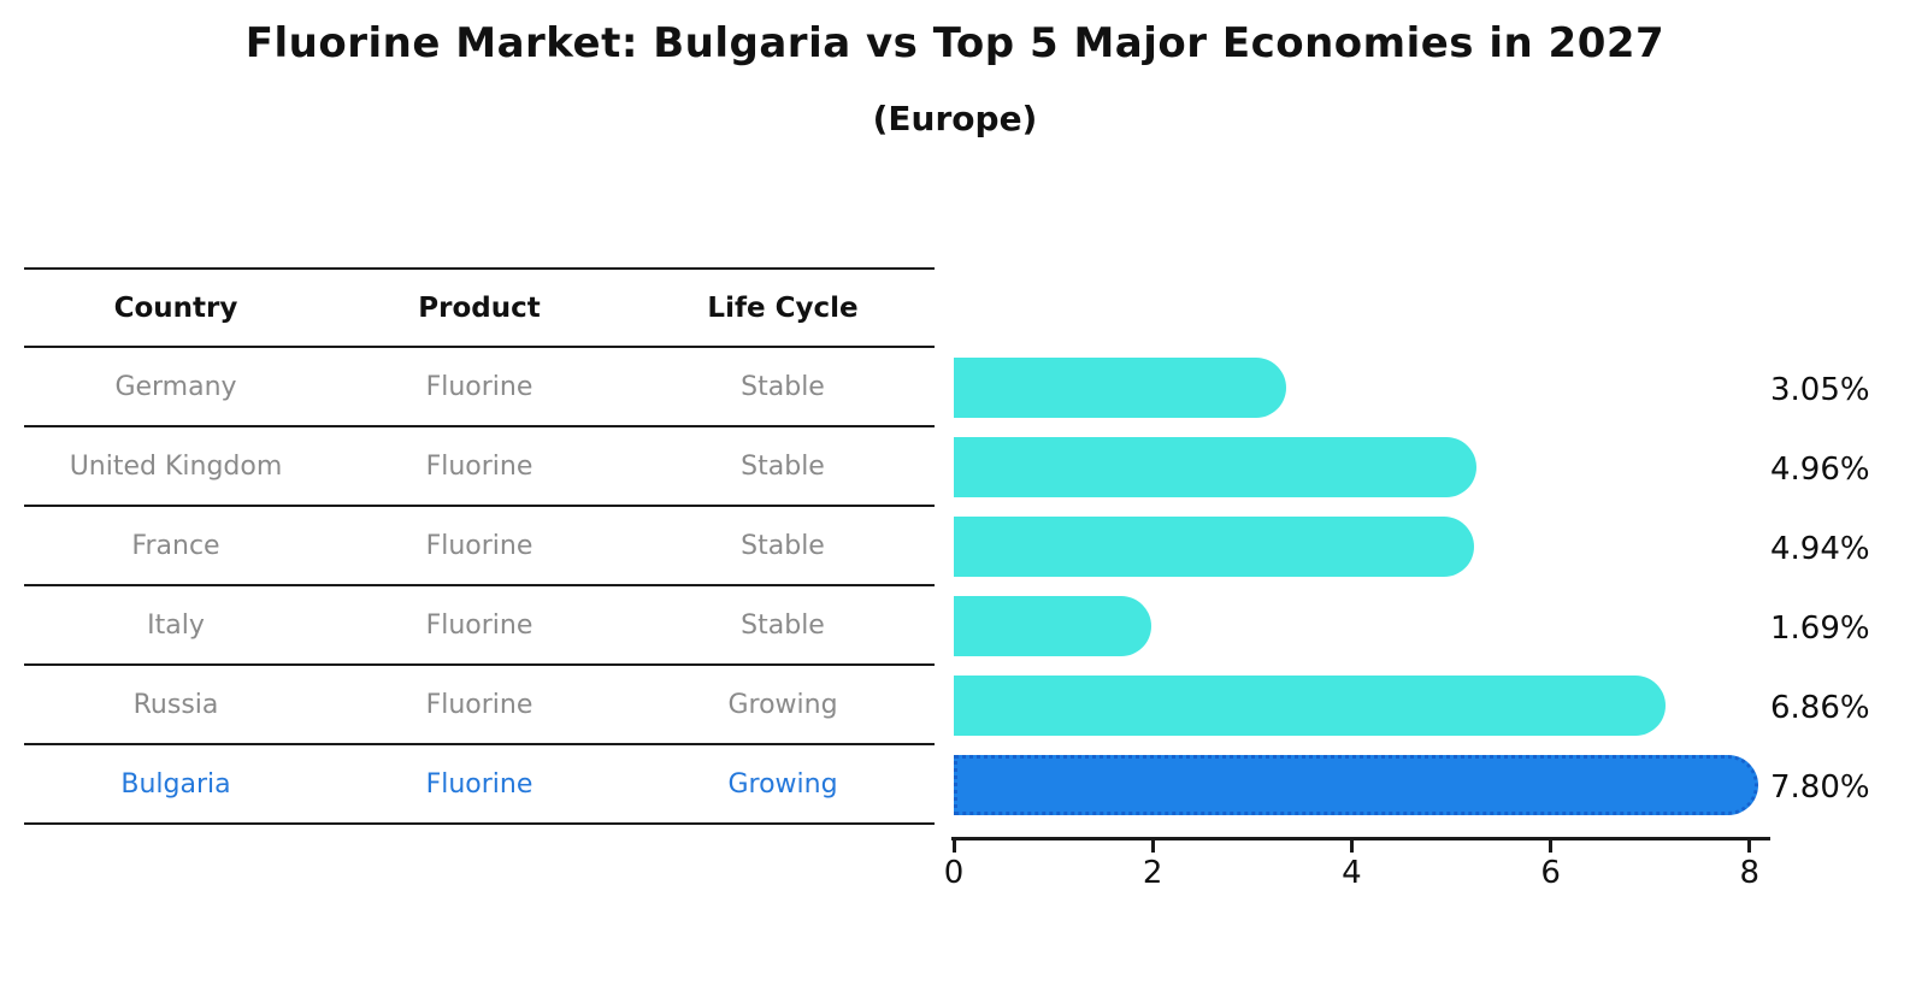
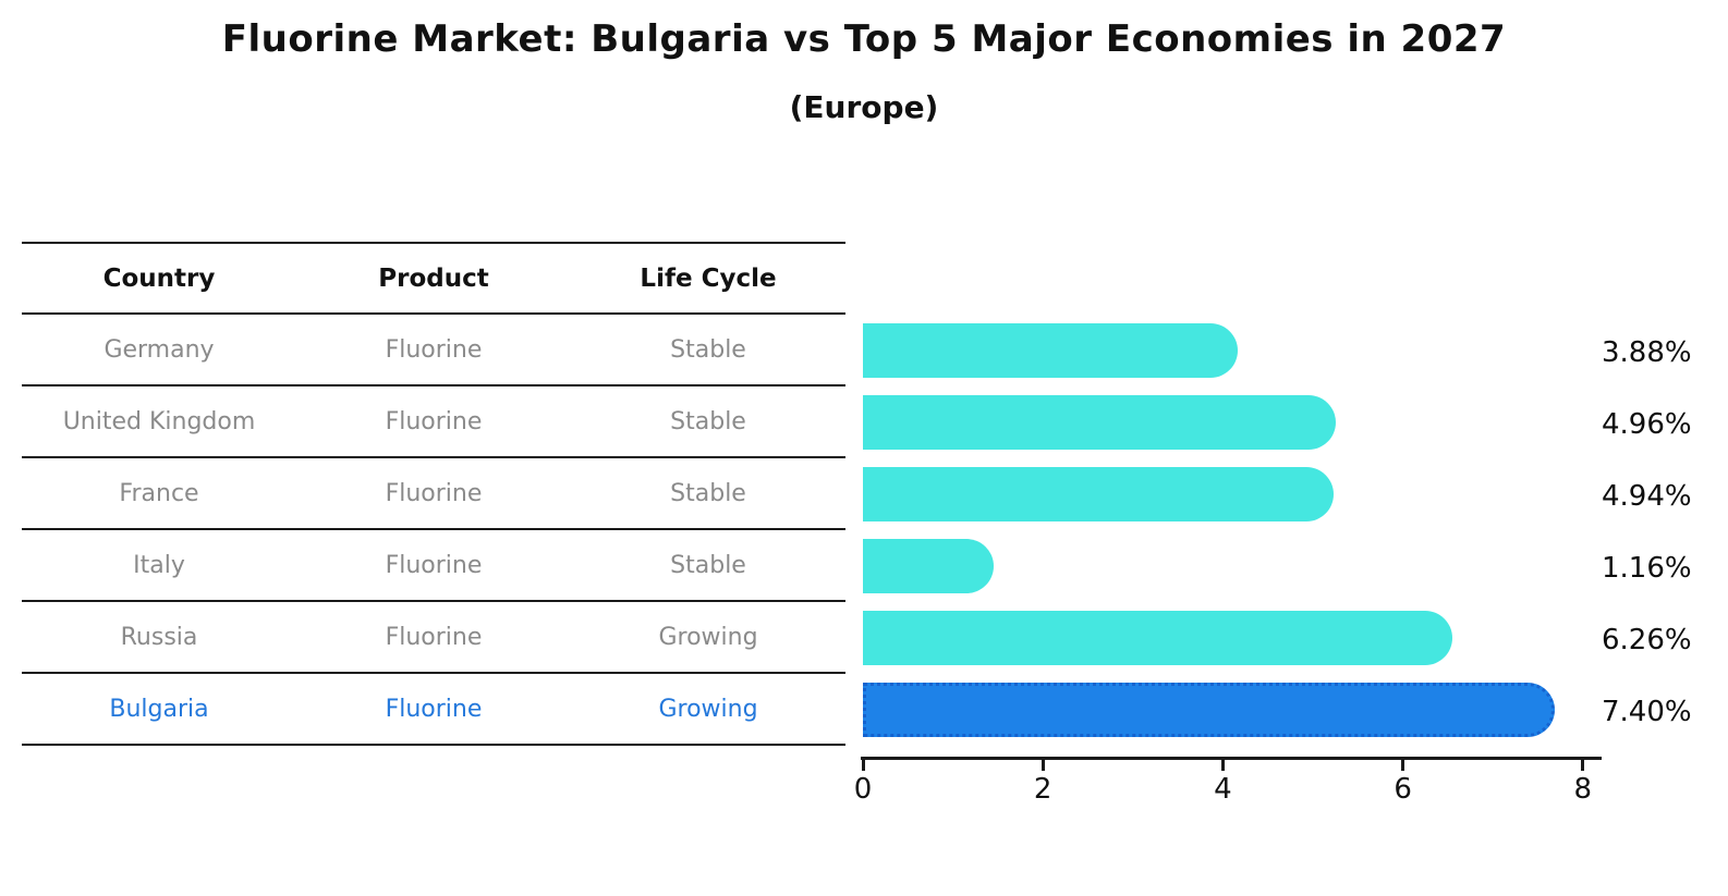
Germany: 3.05% -> 3.88%
Italy: 1.69% -> 1.16%
Russia: 6.86% -> 6.26%
Bulgaria: 7.80% -> 7.40%
